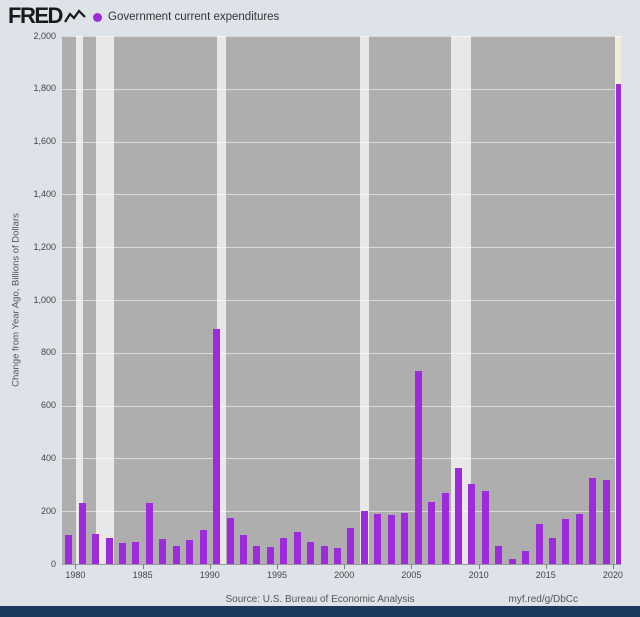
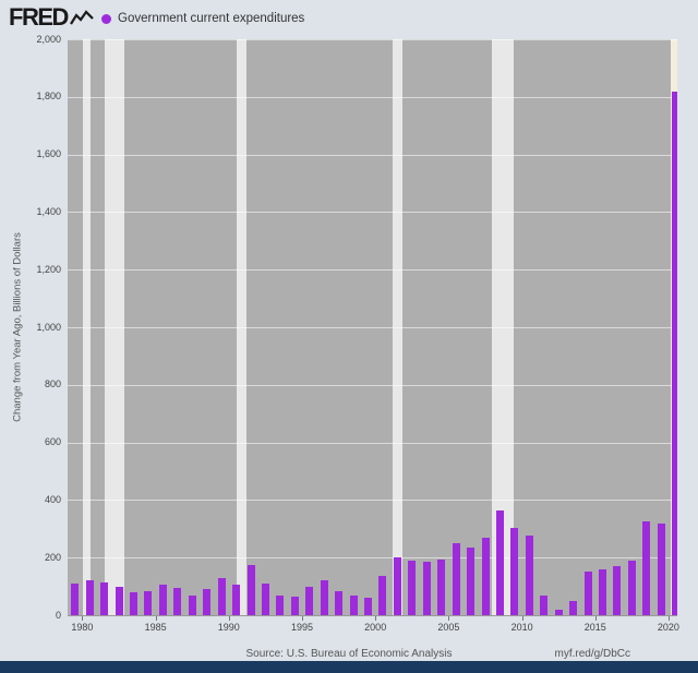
1980: 230 -> 120
1985: 230 -> 100
1990: 890 -> 100
2005: 730 -> 250
2015: 100 -> 160
